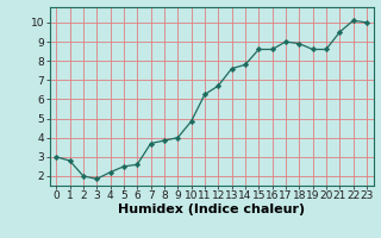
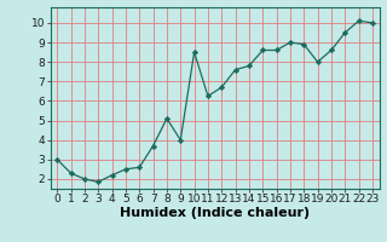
1: 2.8 -> 2.3
8: 3.9 -> 5.1
10: 4.8 -> 8.5
19: 8.6 -> 8.0
